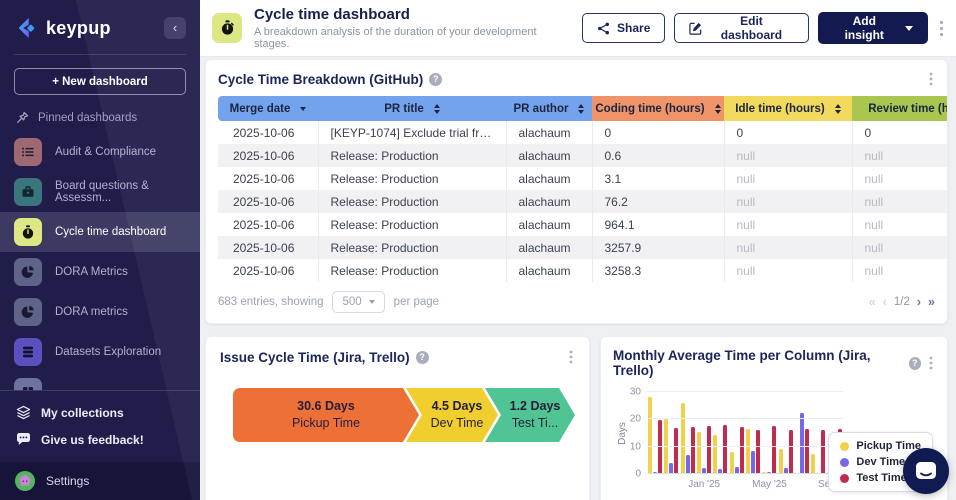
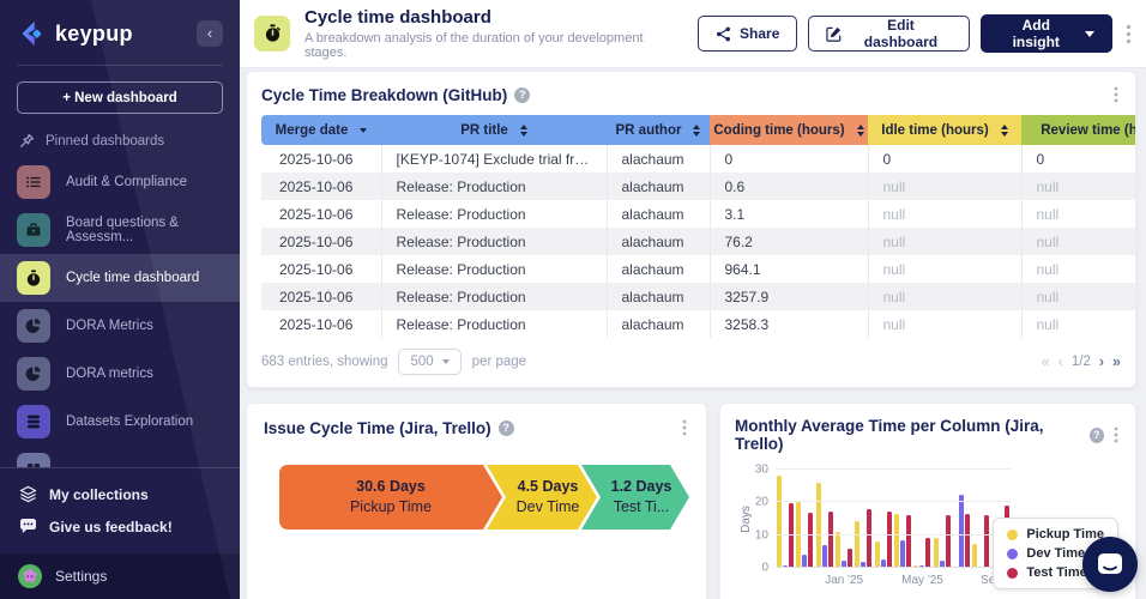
Pickup Time/Jan '25: 16 -> 11
Test Time/Jan '25: 18 -> 6
Test Time/May '25: 18 -> 9
Dev Time/Sep '25: 4 -> 6
Test Time/Sep '25: 16 -> 19
